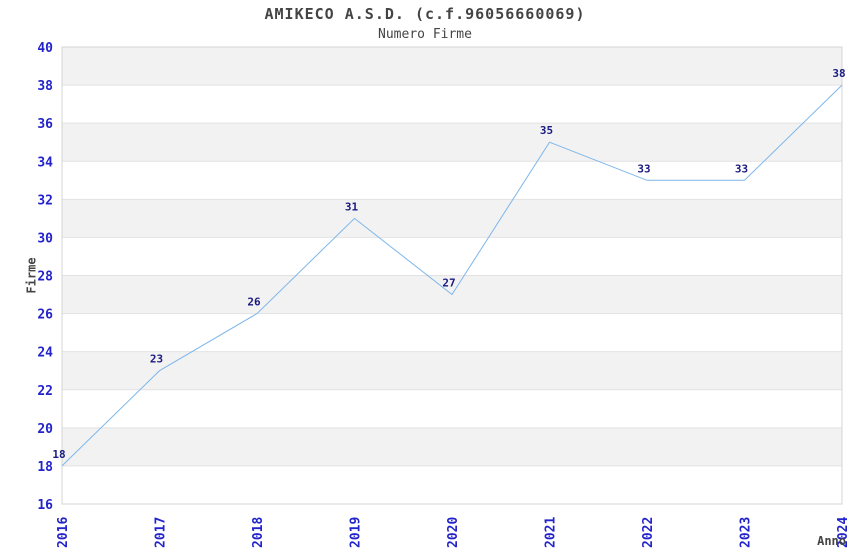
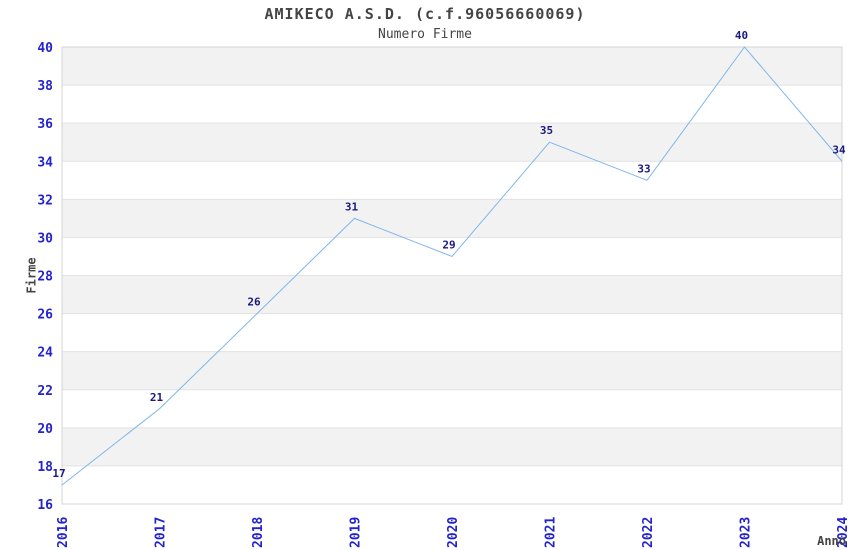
2016: 18 -> 17
2017: 23 -> 21
2020: 27 -> 29
2023: 33 -> 40
2024: 38 -> 34
